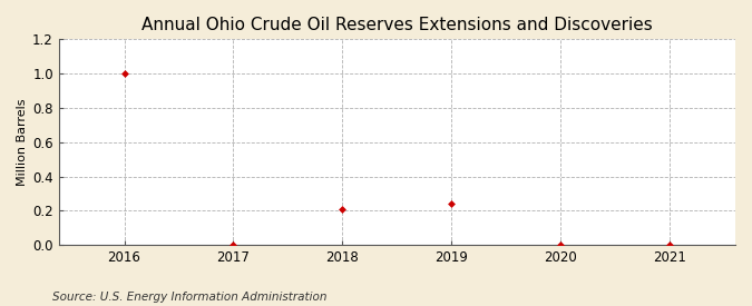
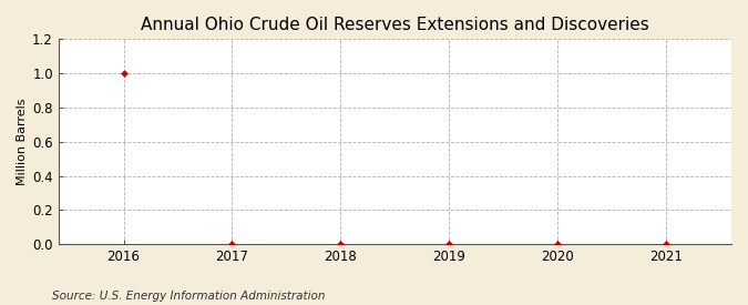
2018: 0.21 -> 0.00
2019: 0.24 -> 0.00
